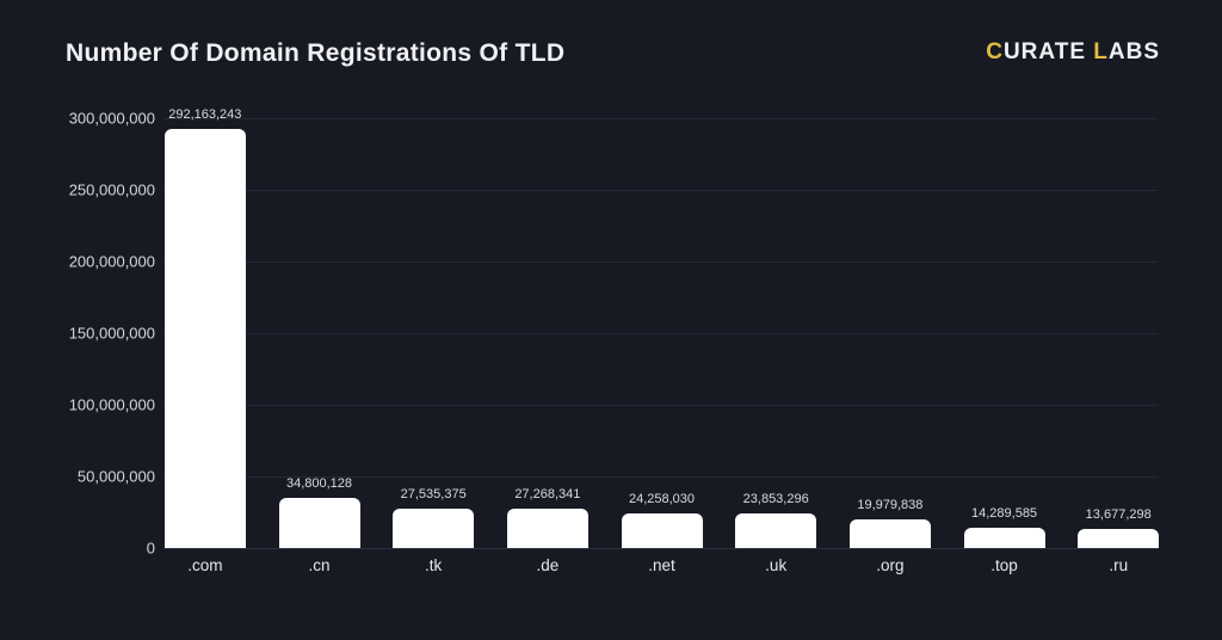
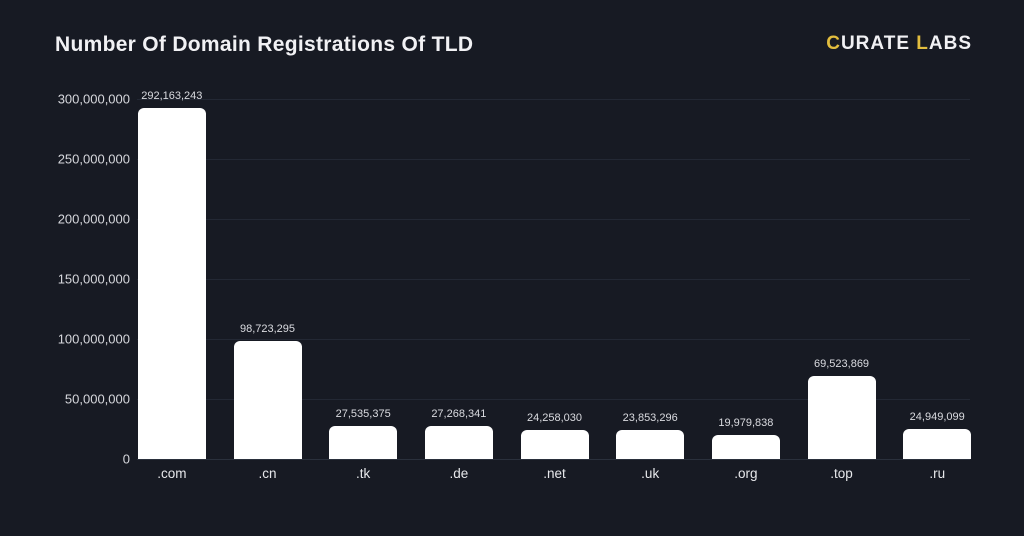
.cn: 34,800,128 -> 98,723,295
.top: 14,289,585 -> 69,523,869
.ru: 13,677,298 -> 24,949,099
